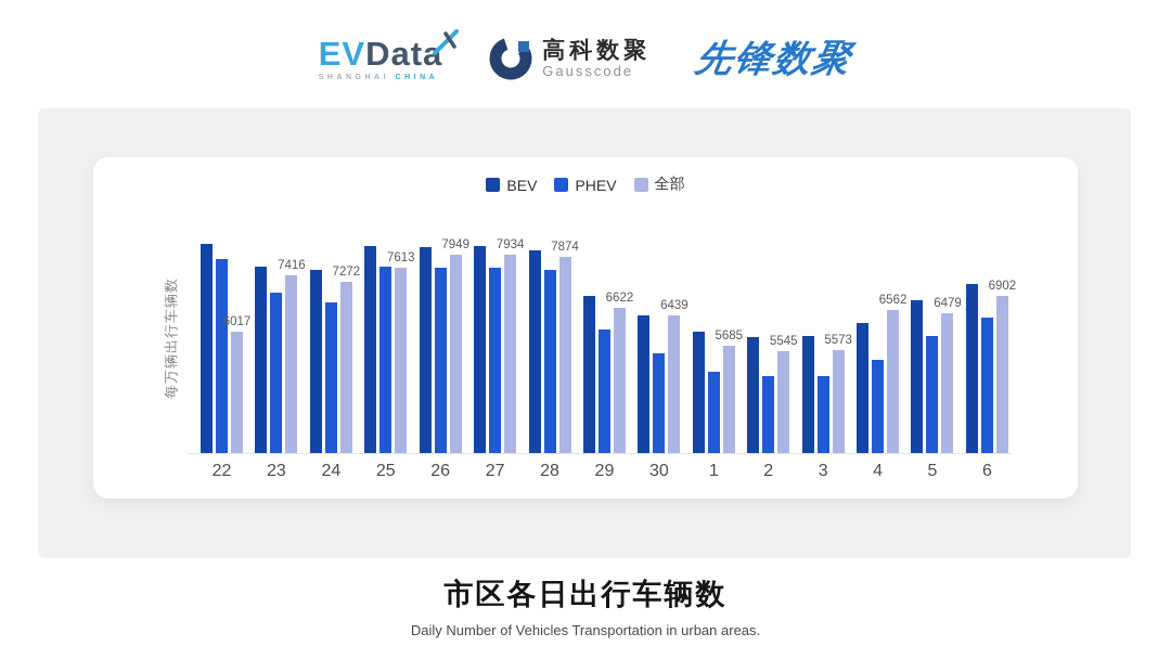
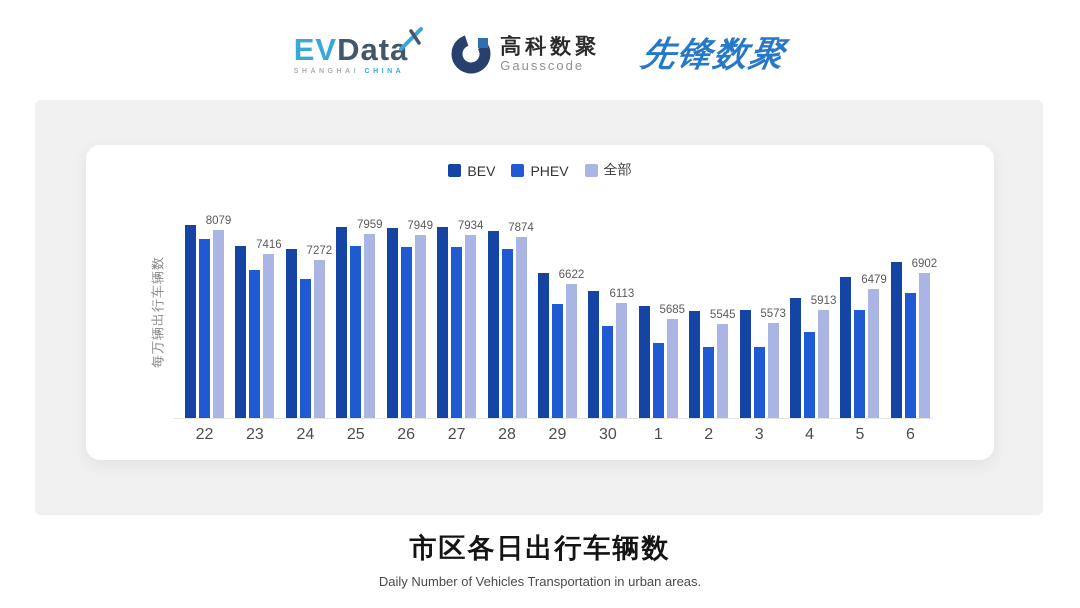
全部/22: 6017 -> 8079
全部/25: 7613 -> 7959
全部/30: 6439 -> 6113
全部/4: 6562 -> 5913
